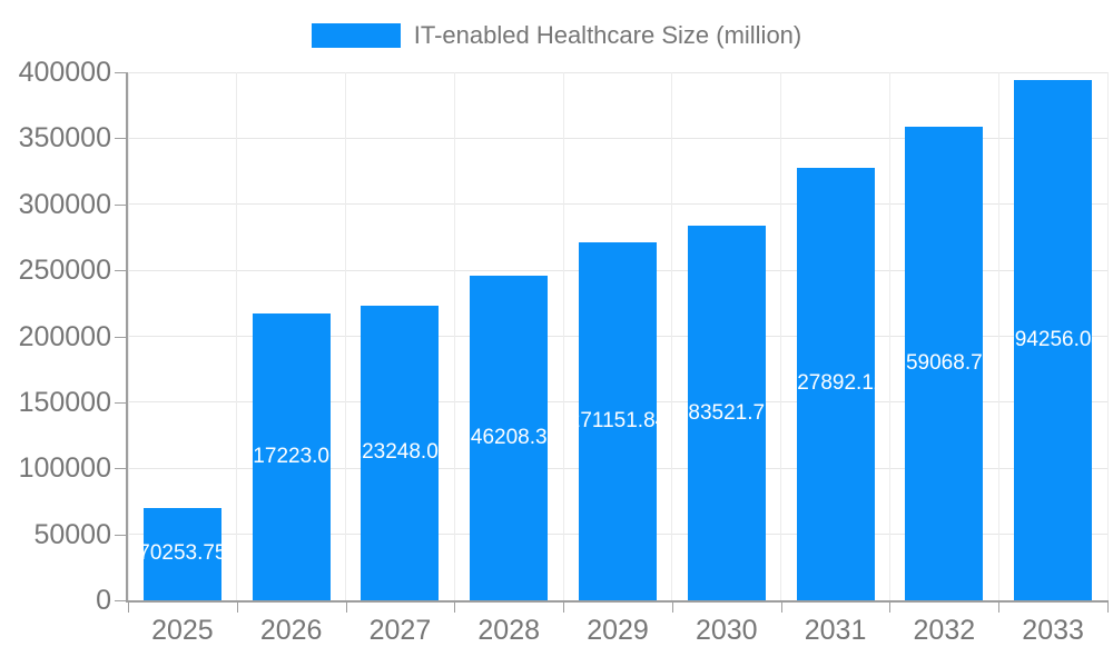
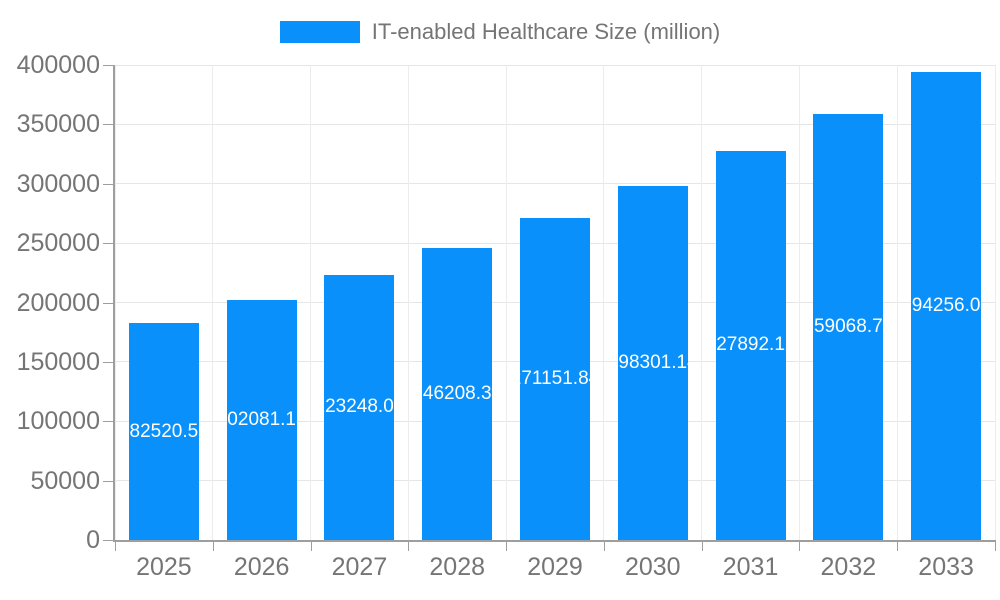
2025: 70253.75 -> 182520.55
2026: 217223.06 -> 202081.13
2030: 283521.76 -> 298301.14
